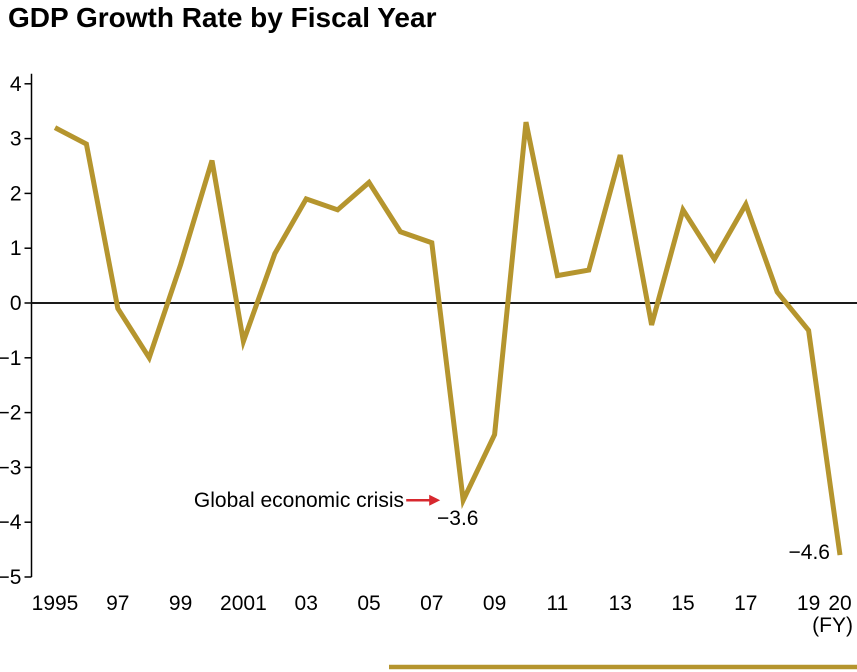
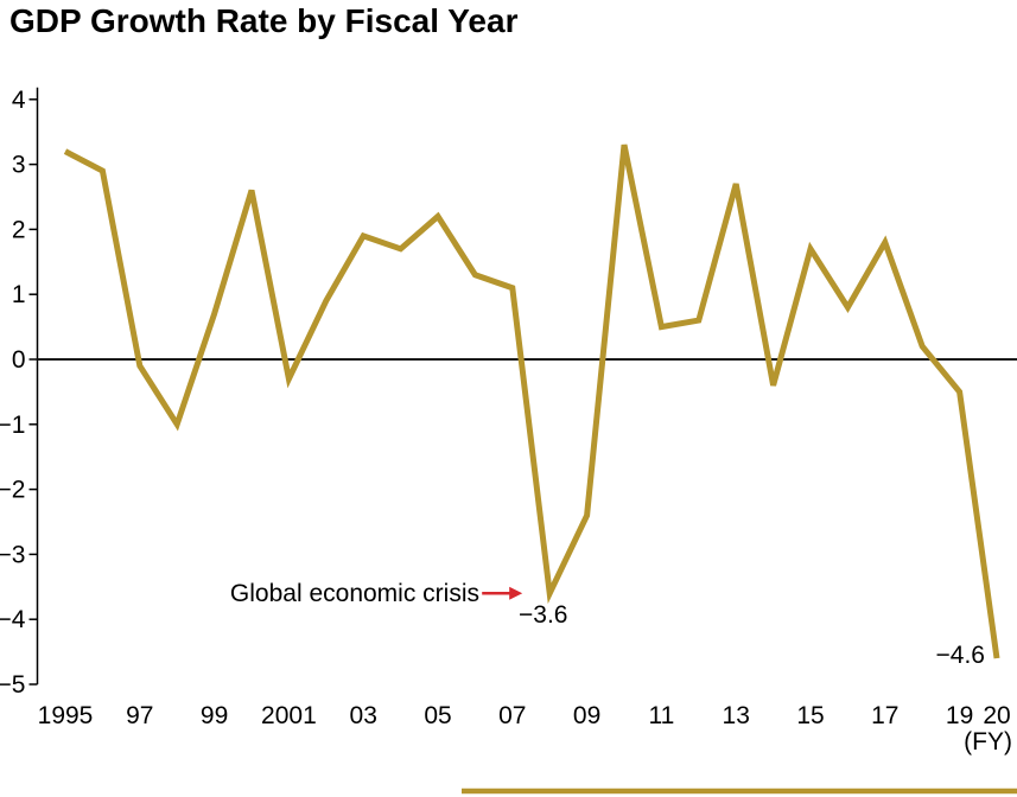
2001: -0.7 -> -0.3
